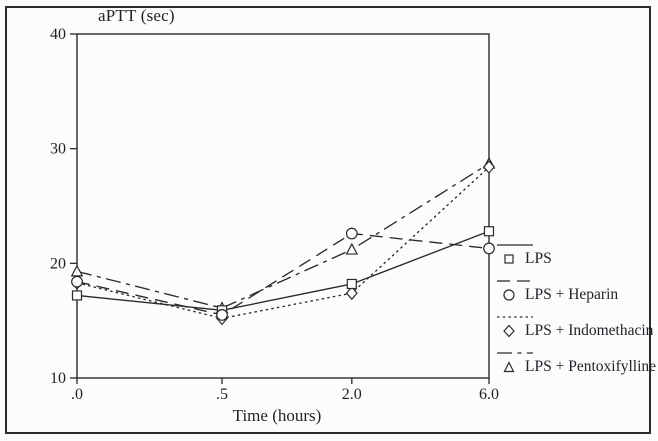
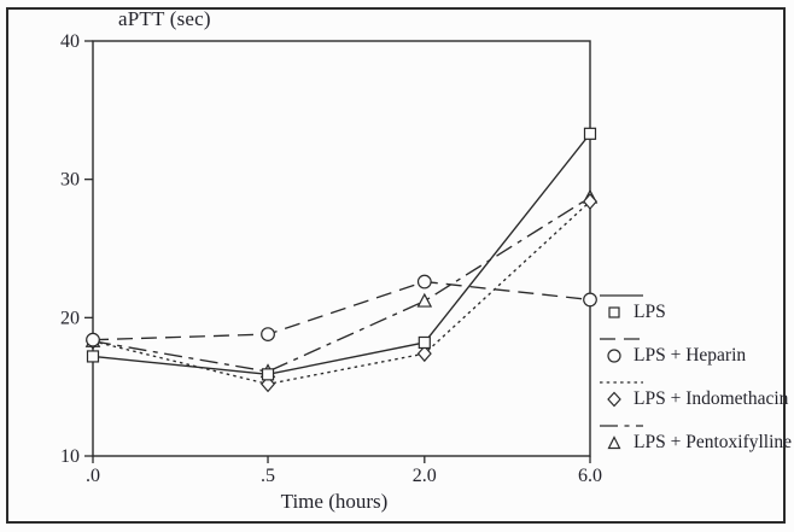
LPS + Pentoxifylline/.0: 19.3 -> 18.3
LPS + Heparin/.5: 15.5 -> 18.8
LPS/6.0: 22.8 -> 33.3
